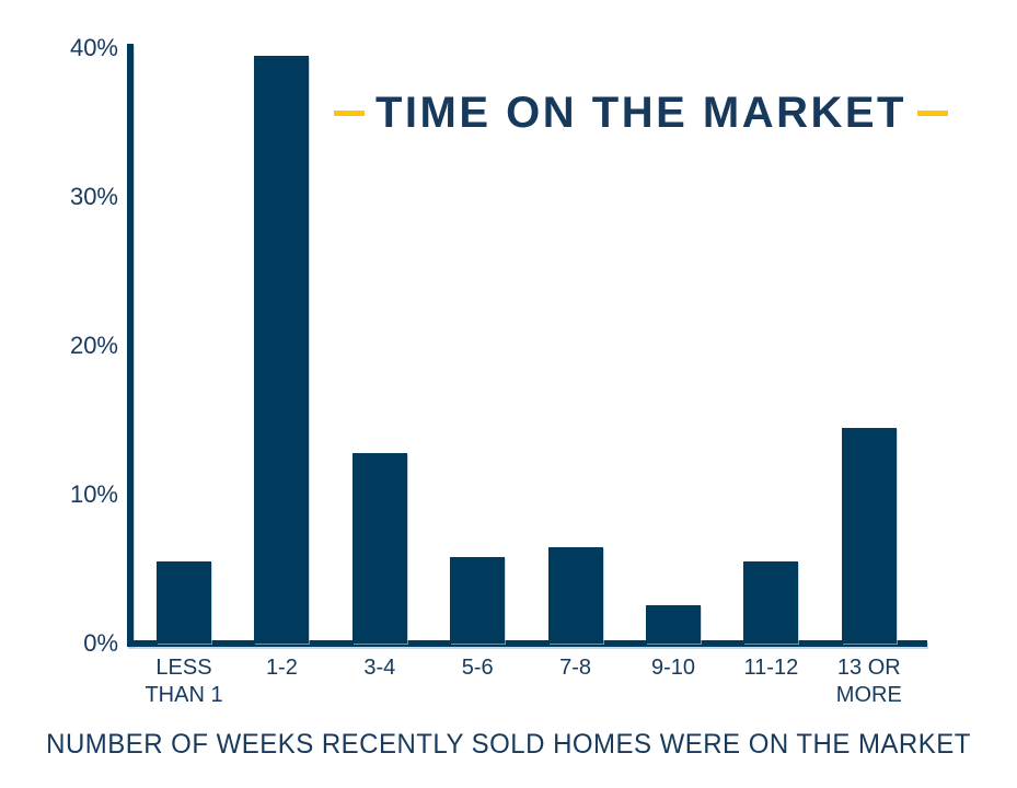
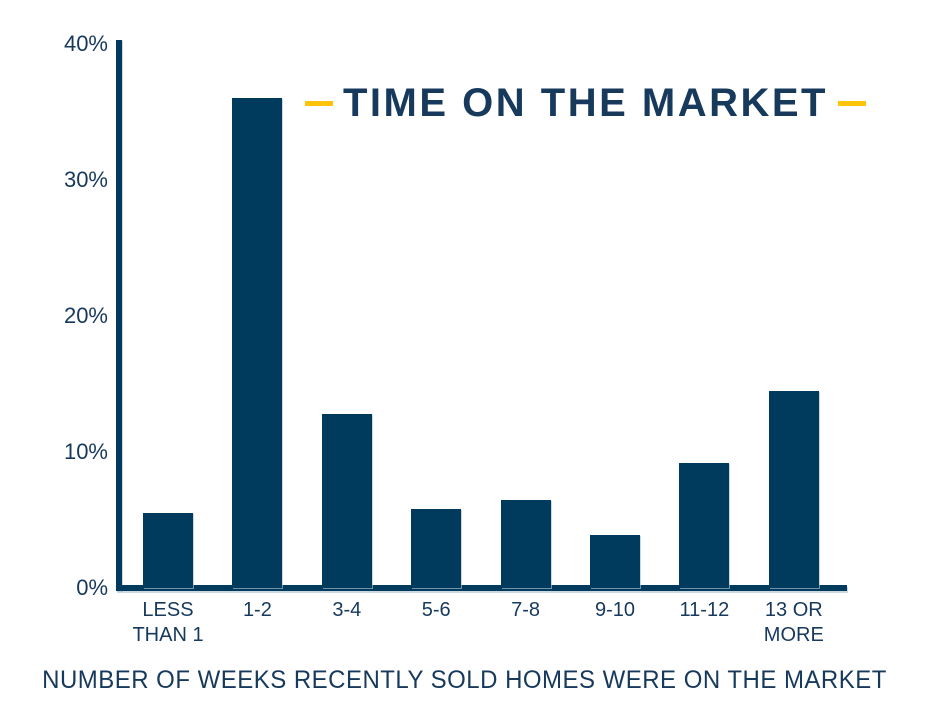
1-2: 39.5% -> 36.0%
9-10: 2.6% -> 3.9%
11-12: 5.5% -> 9.2%
